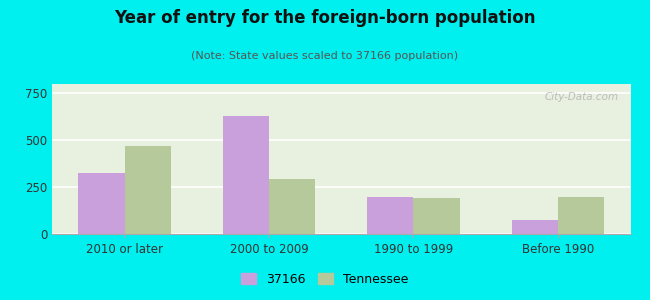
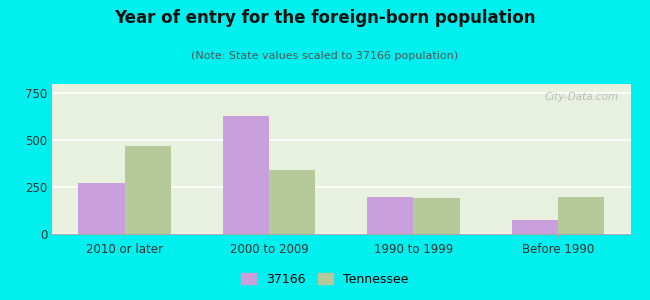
37166/2010 or later: 320 -> 270
Tennessee/2000 to 2009: 300 -> 340
